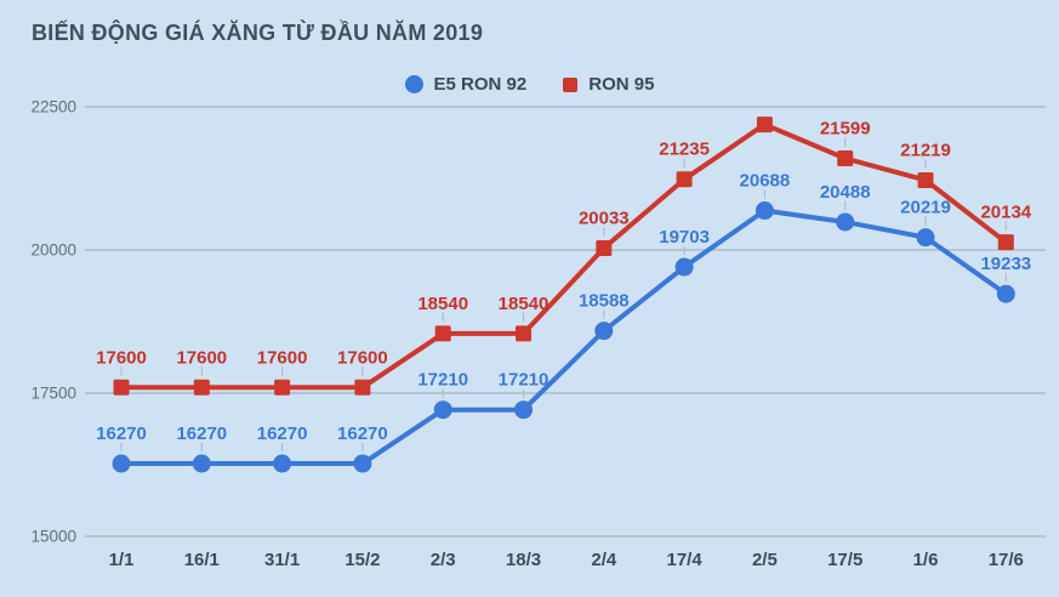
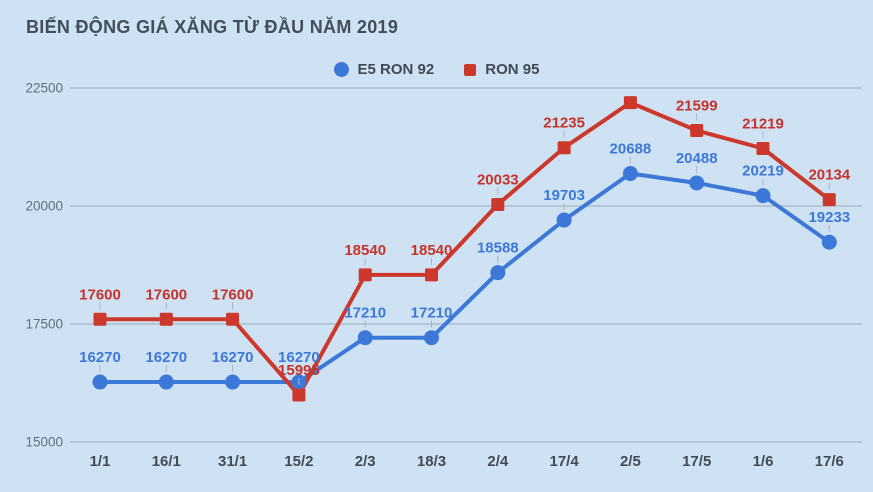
RON 95/15/2: 17600 -> 15995
